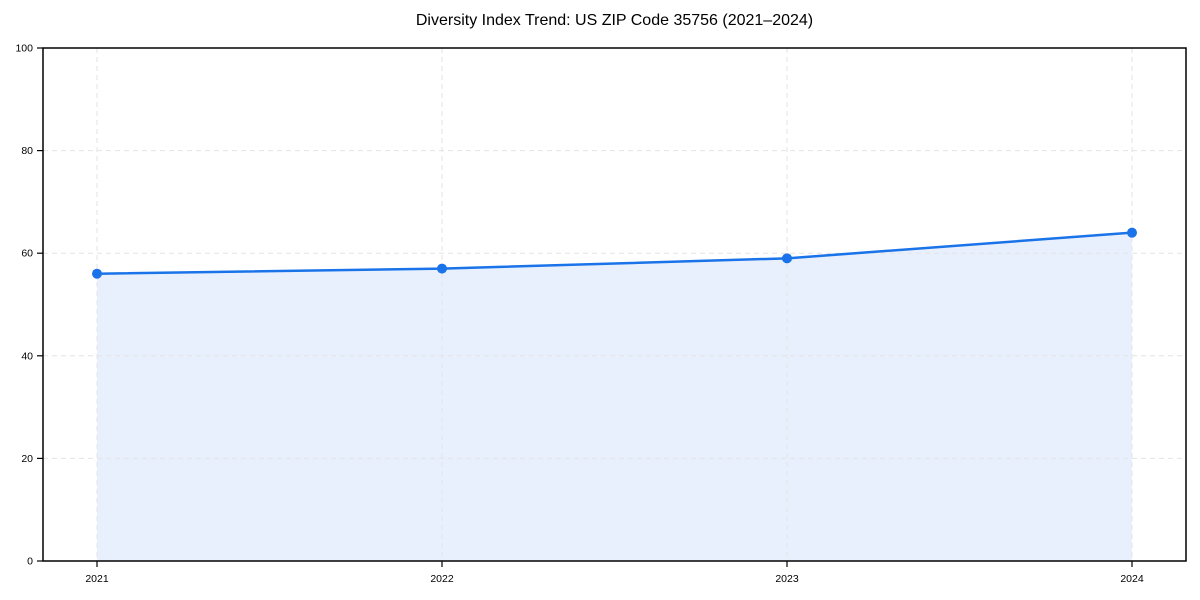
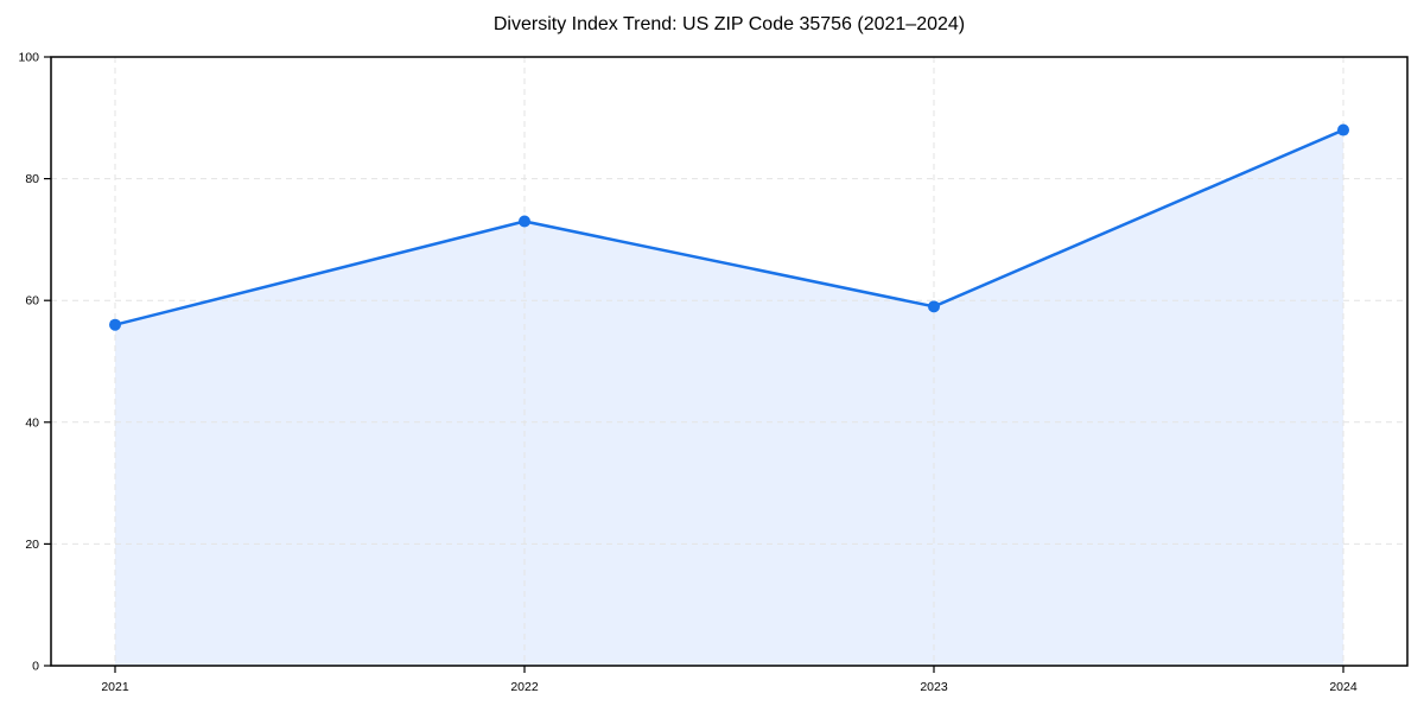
2022: 57 -> 73
2024: 64 -> 88
